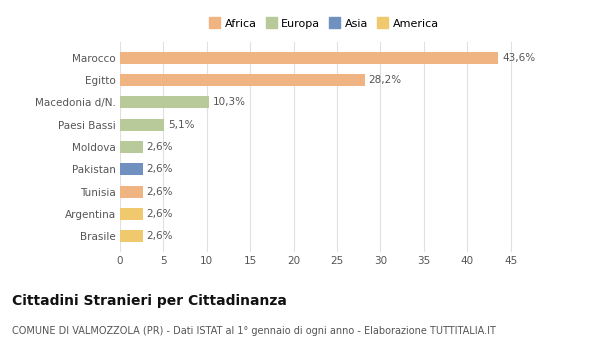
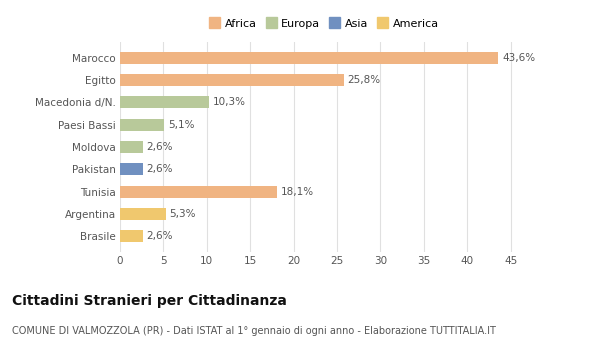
Egitto: 28,2% -> 25,8%
Tunisia: 2,6% -> 18,1%
Argentina: 2,6% -> 5,3%
